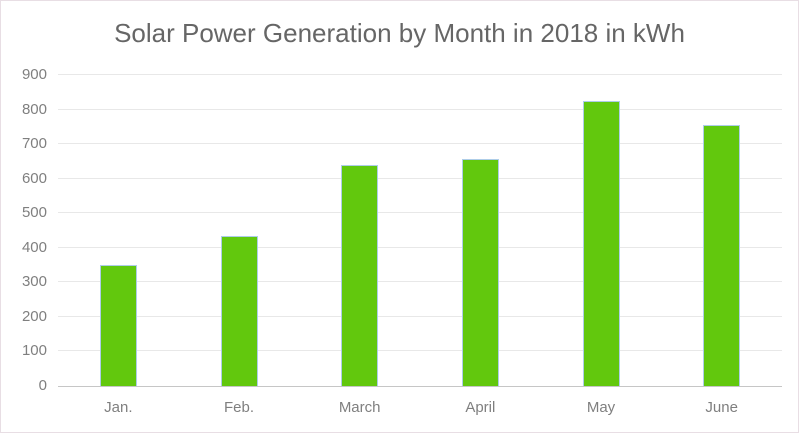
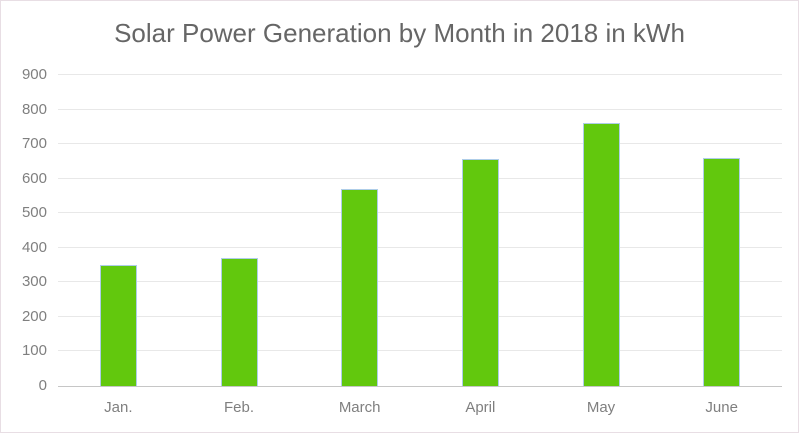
Feb.: 430 -> 370
March: 640 -> 570
May: 820 -> 760
June: 760 -> 660
